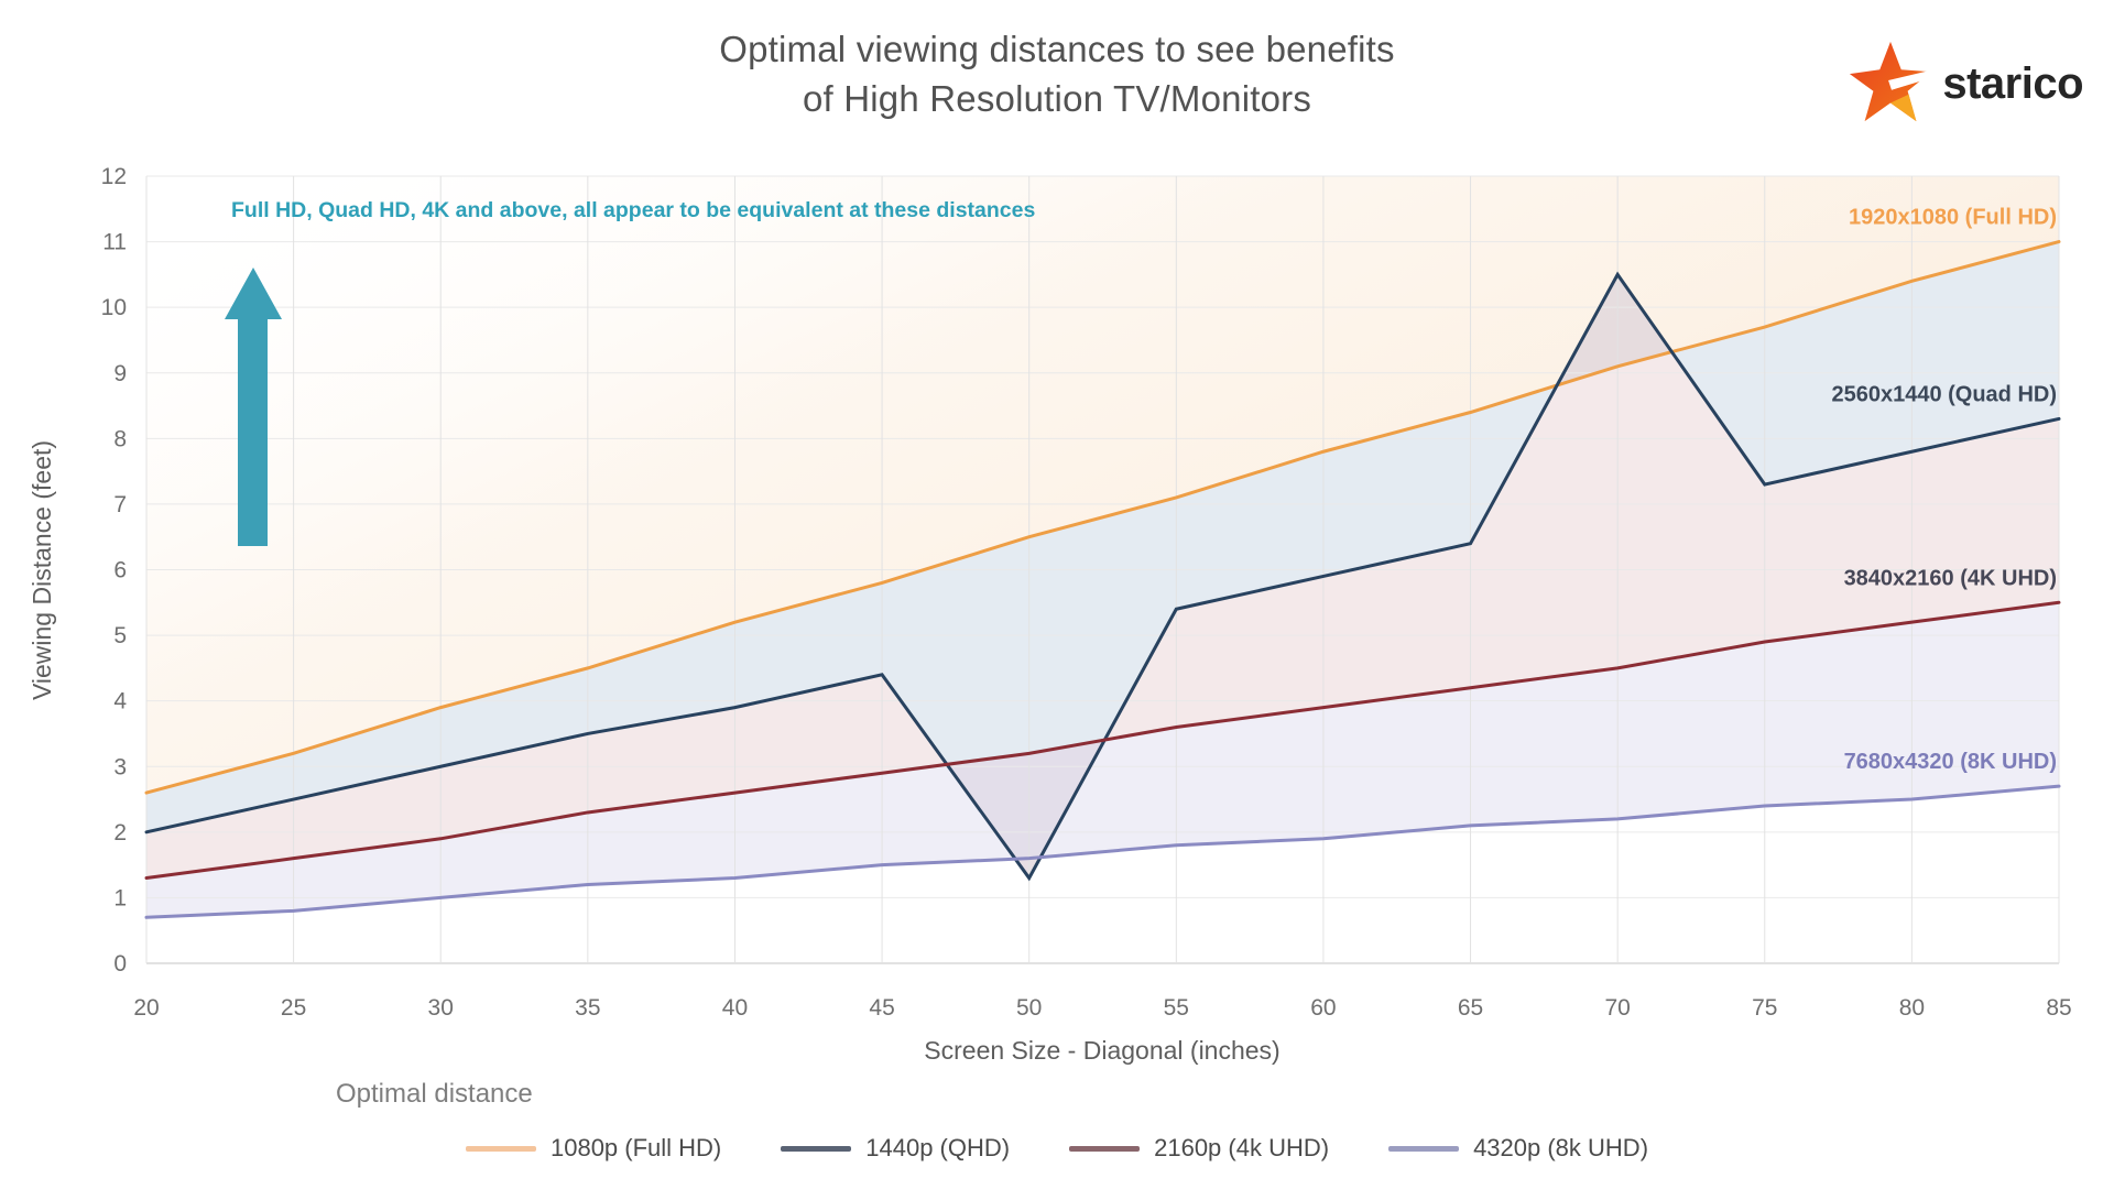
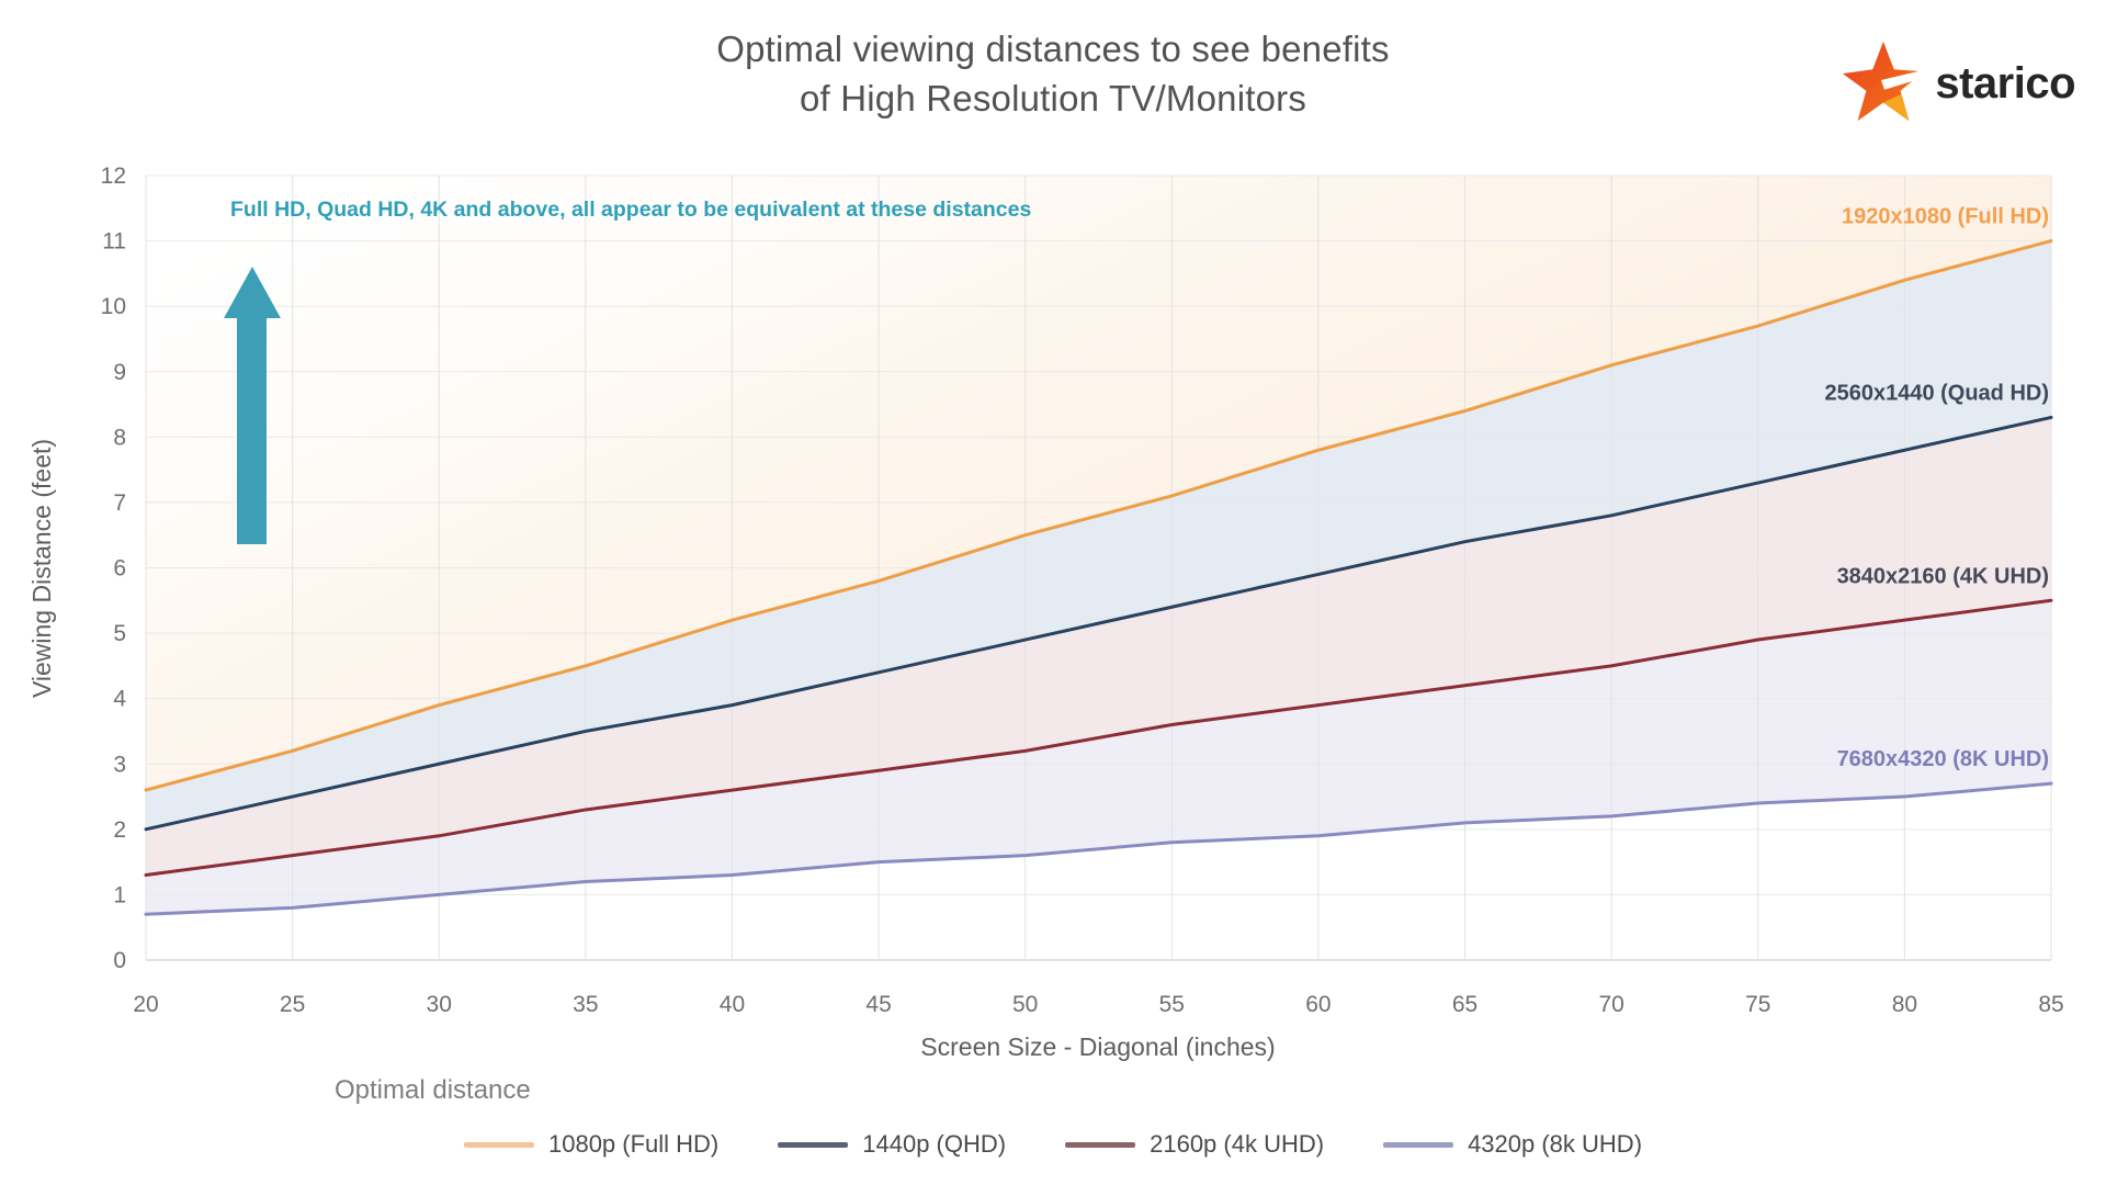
1440p (QHD)/50: 1.3 -> 4.9
1440p (QHD)/70: 10.5 -> 6.8
